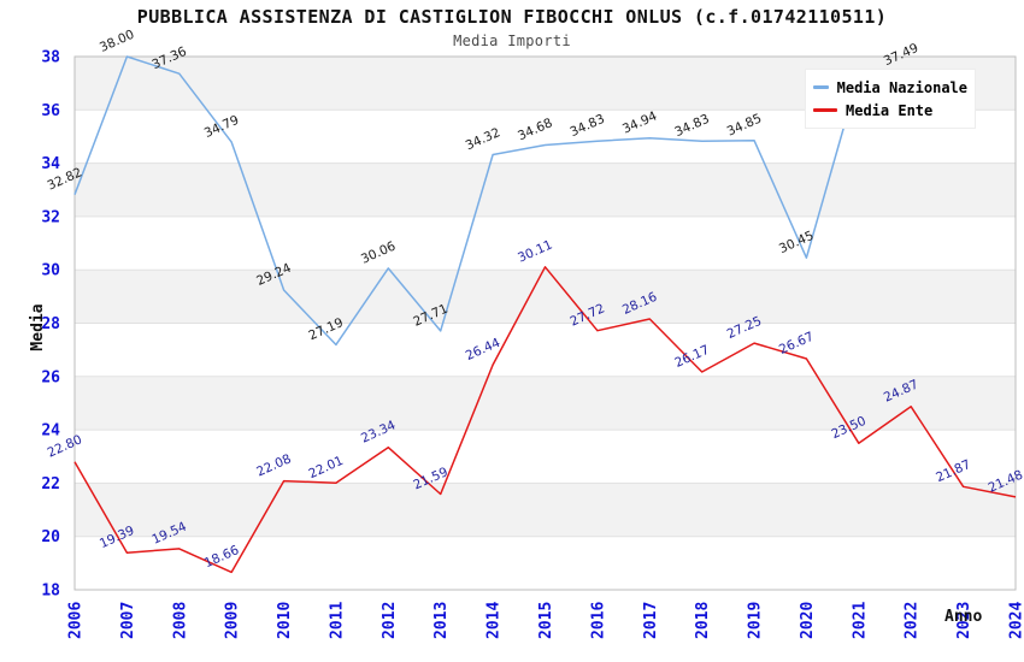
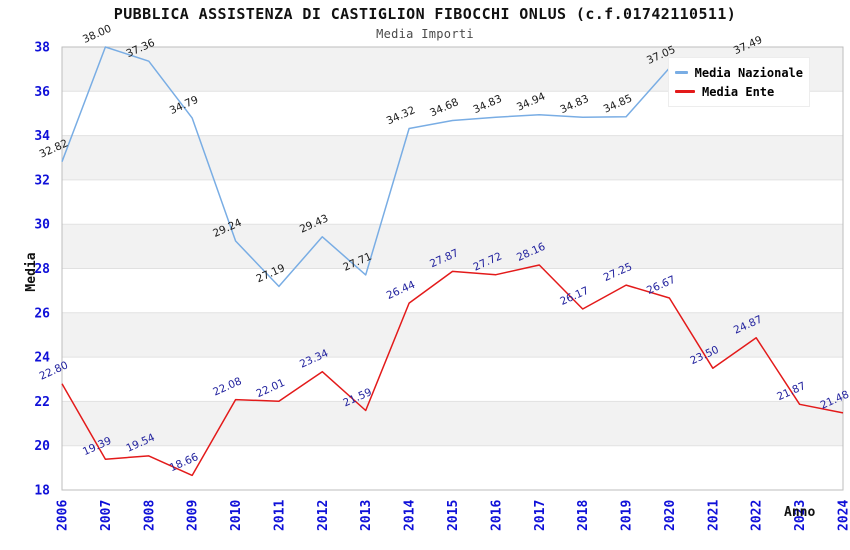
Media Nazionale/2012: 30.06 -> 29.43
Media Ente/2015: 30.11 -> 27.87
Media Nazionale/2020: 30.45 -> 37.05
